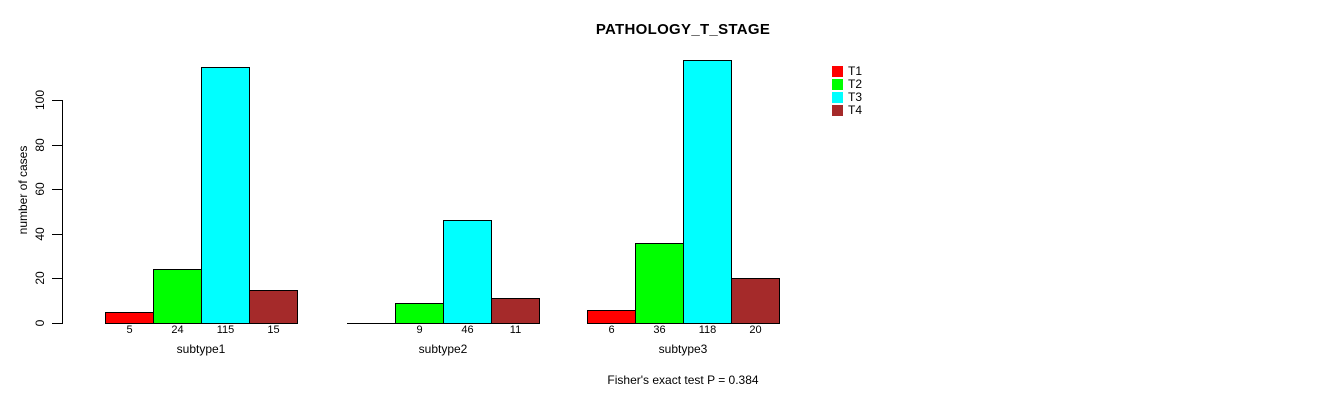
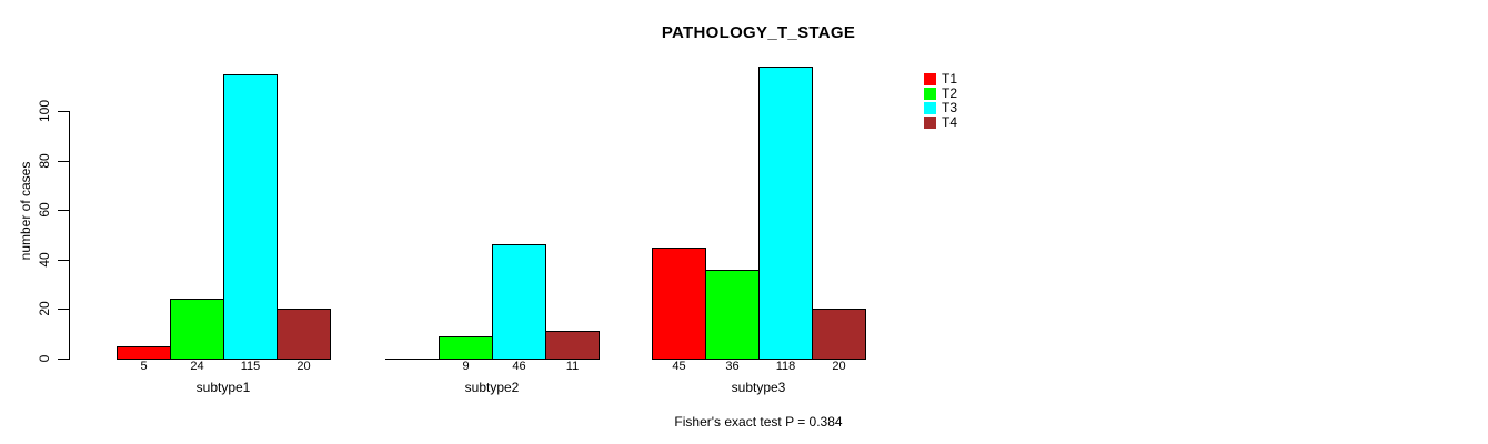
T4/subtype1: 15 -> 20
T1/subtype3: 6 -> 45
